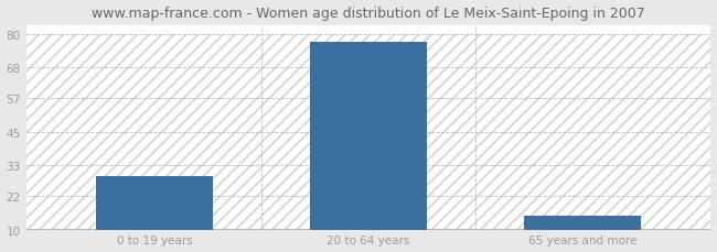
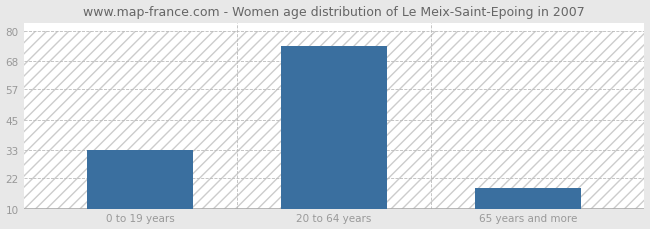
0 to 19 years: 29 -> 33
20 to 64 years: 77 -> 74
65 years and more: 15 -> 18
